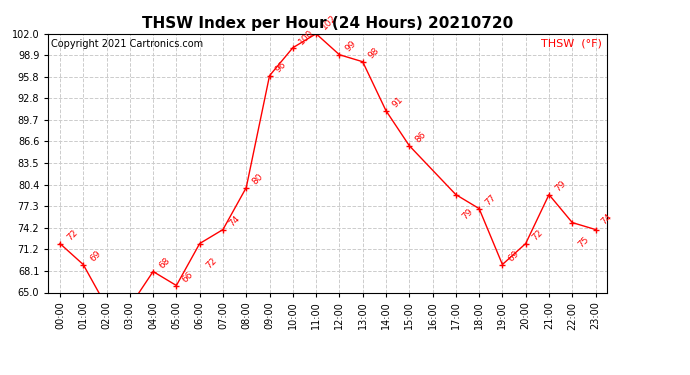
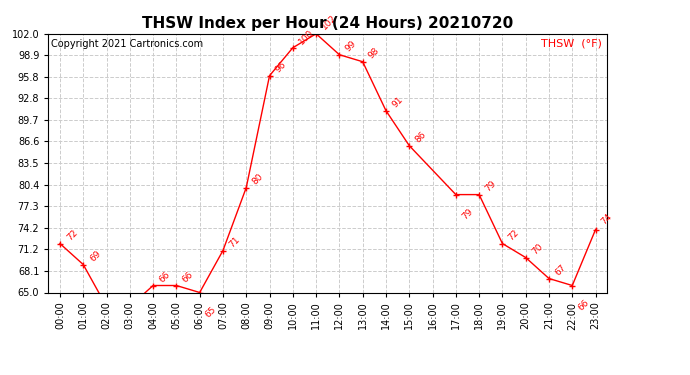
04:00: 68 -> 66
06:00: 72 -> 65
07:00: 74 -> 71
18:00: 77 -> 79
19:00: 69 -> 72
20:00: 72 -> 70
21:00: 79 -> 67
22:00: 75 -> 66
